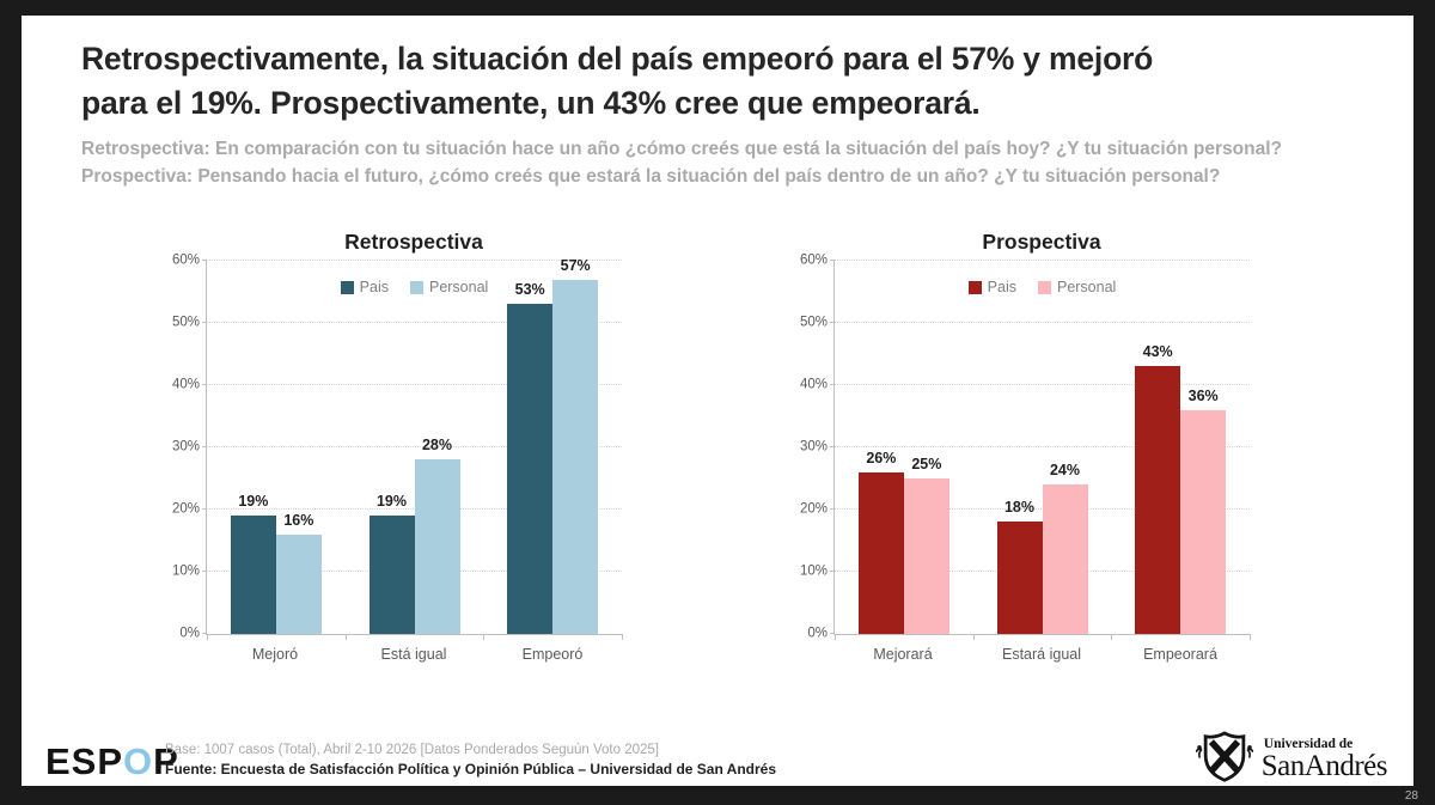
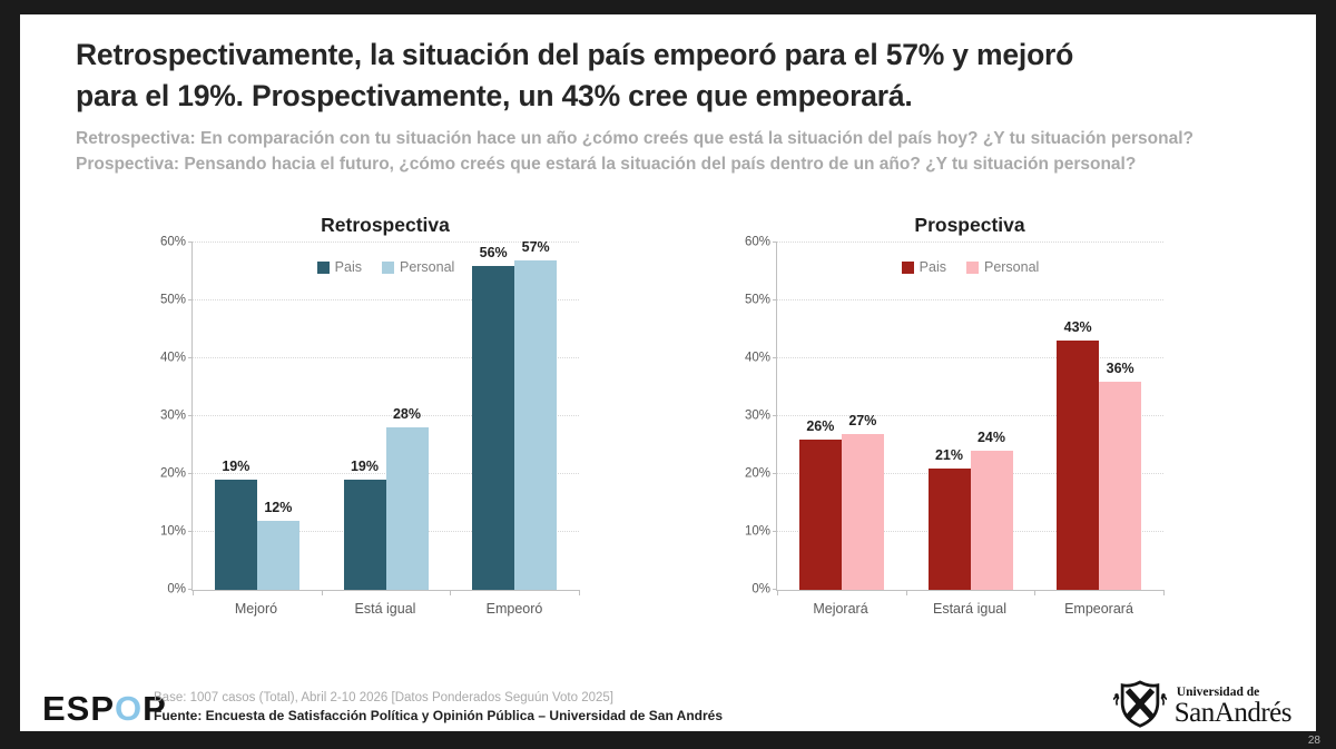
Retrospectiva/Personal/Mejoró: 16% -> 12%
Retrospectiva/Pais/Empeoró: 53% -> 56%
Prospectiva/Personal/Mejorará: 25% -> 27%
Prospectiva/Pais/Estará igual: 18% -> 21%
